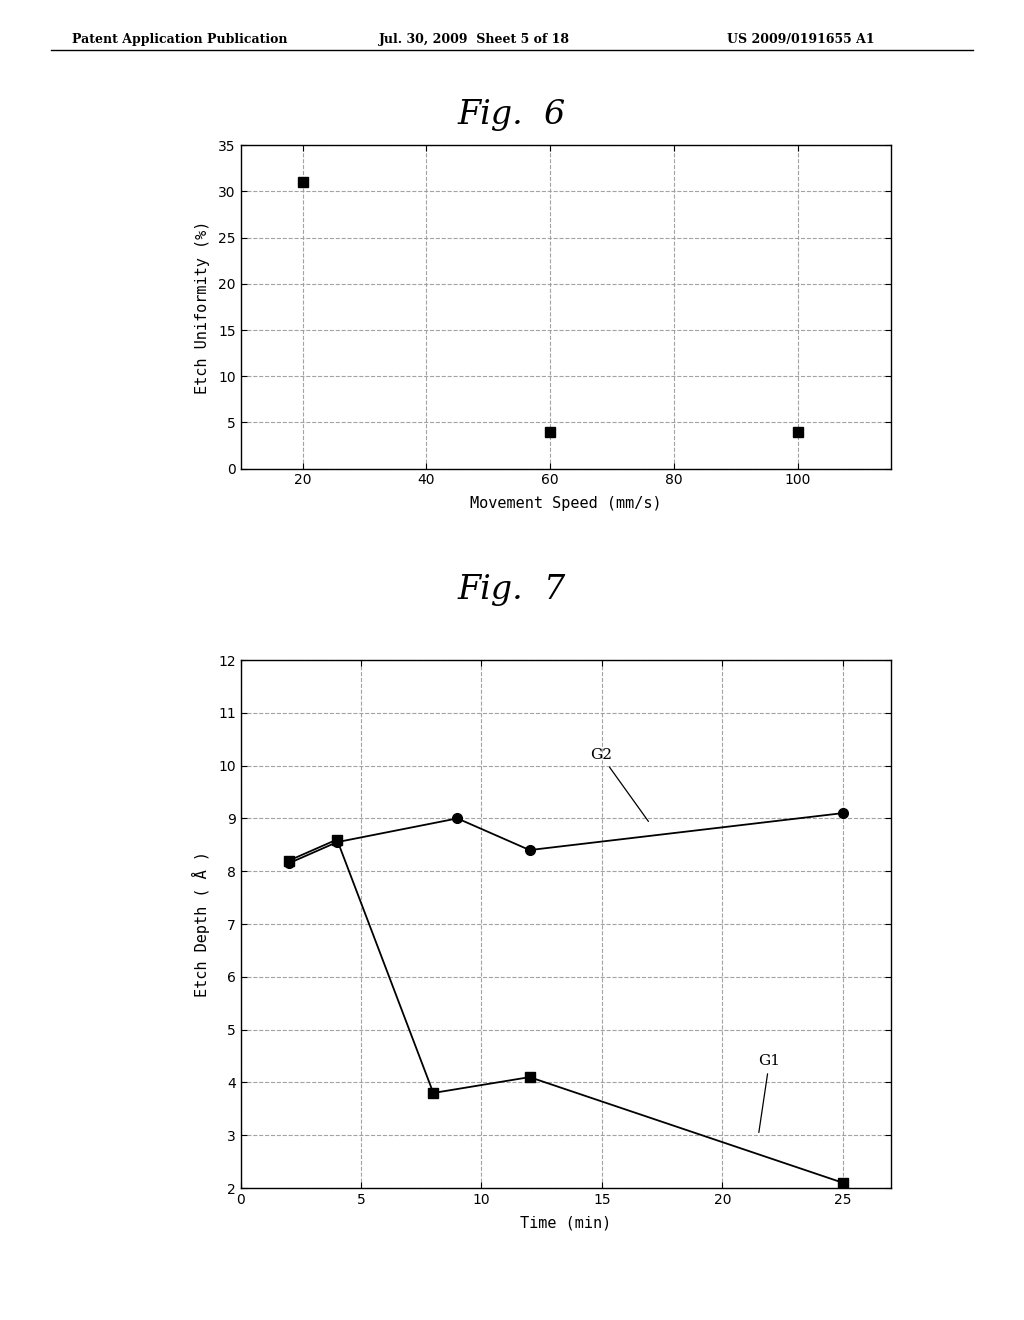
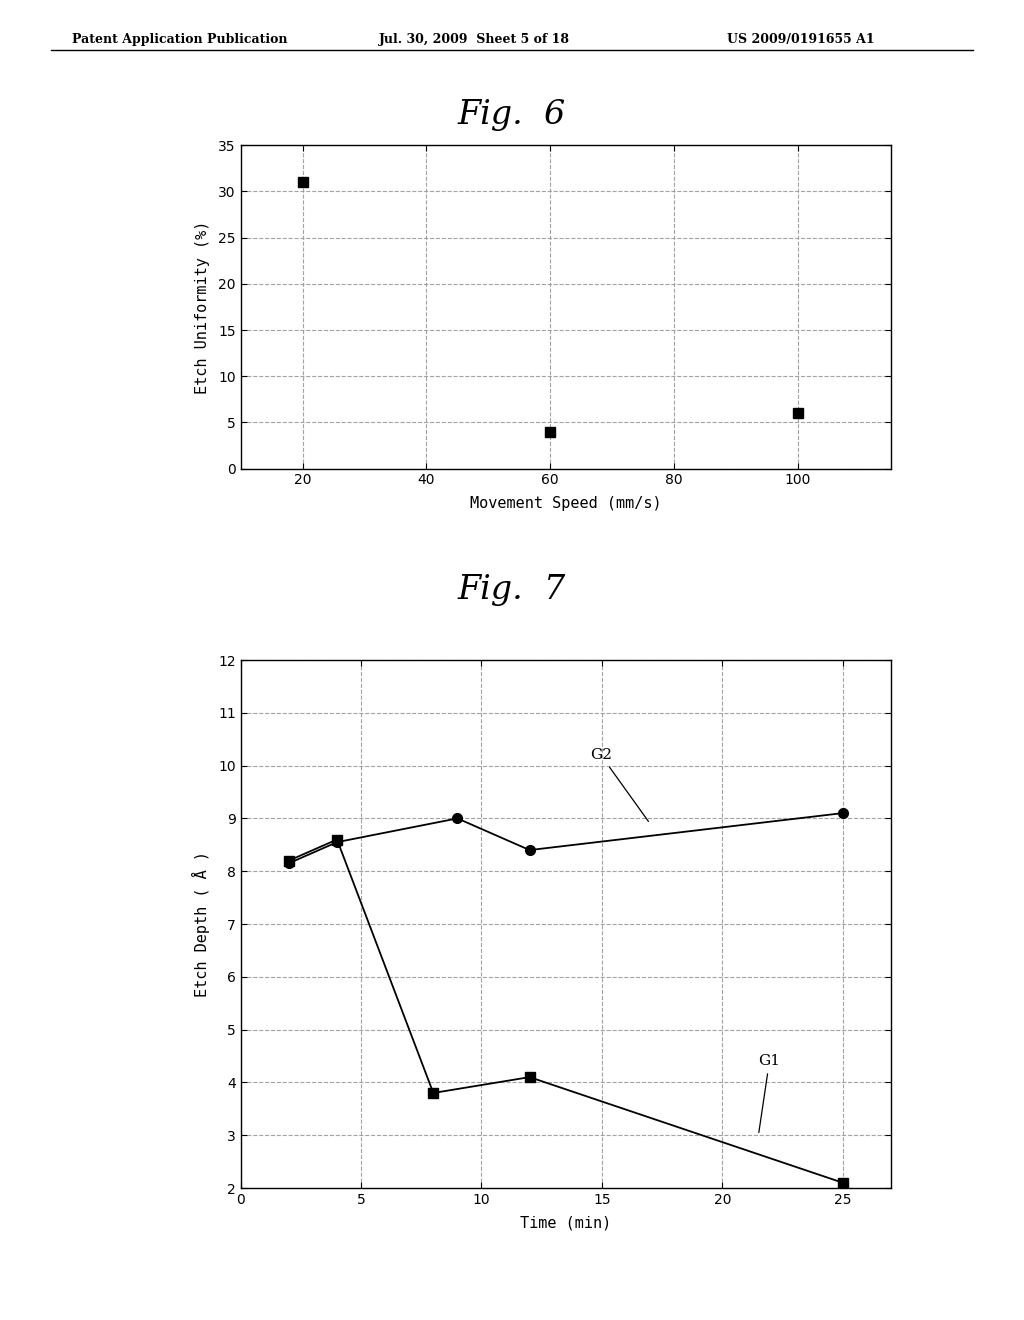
100: 4 -> 6
